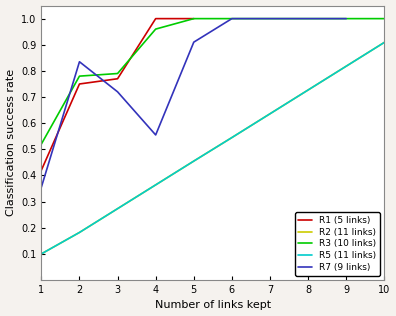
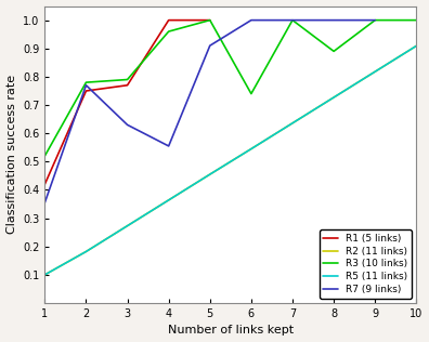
R7 (9 links)/2: 0.835 -> 0.770
R7 (9 links)/3: 0.720 -> 0.630
R3 (10 links)/6: 1.00 -> 0.74
R3 (10 links)/8: 1.00 -> 0.89
